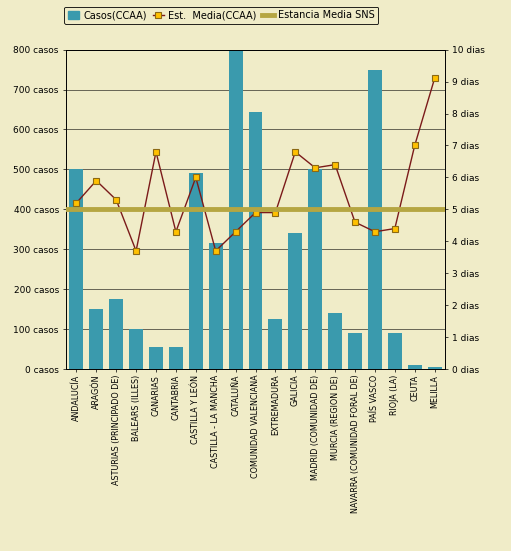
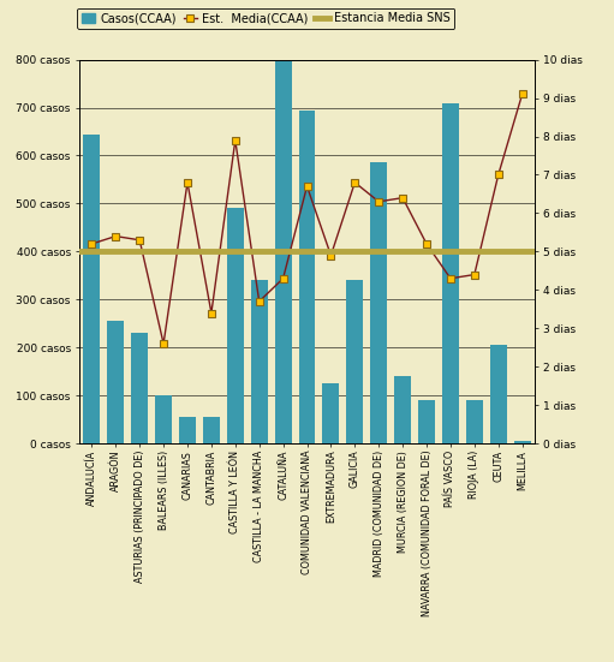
Casos(CCAA)/ANDALUCÍA: 500 casos -> 645 casos
Casos(CCAA)/ARAGÓN: 150 casos -> 255 casos
Est. Media(CCAA)/ARAGÓN: 5.9 dias -> 5.4 dias
Casos(CCAA)/ASTURIAS (PRINCIPADO DE): 175 casos -> 230 casos
Est. Media(CCAA)/BALEARS (ILLES): 3.7 dias -> 2.6 dias
Est. Media(CCAA)/CANTABRIA: 4.3 dias -> 3.4 dias
Est. Media(CCAA)/CASTILLA Y LEÓN: 6.0 dias -> 7.9 dias
Casos(CCAA)/CASTILLA - LA MANCHA: 315 casos -> 340 casos
Casos(CCAA)/COMUNIDAD VALENCIANA: 645 casos -> 695 casos
Est. Media(CCAA)/COMUNIDAD VALENCIANA: 4.9 dias -> 6.7 dias
Casos(CCAA)/MADRID (COMUNIDAD DE): 500 casos -> 585 casos
Est. Media(CCAA)/NAVARRA (COMUNIDAD FORAL DE): 4.6 dias -> 5.2 dias
Casos(CCAA)/PAÍS VASCO: 750 casos -> 710 casos
Casos(CCAA)/CEUTA: 10 casos -> 205 casos
